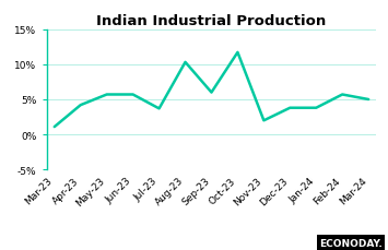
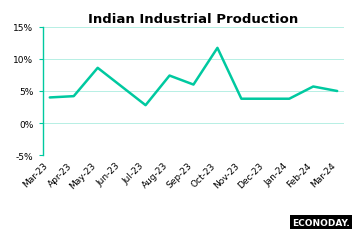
Mar-23: 1.1% -> 4.0%
May-23: 5.7% -> 8.6%
Jul-23: 3.7% -> 2.8%
Aug-23: 10.3% -> 7.4%
Nov-23: 2.0% -> 3.8%
